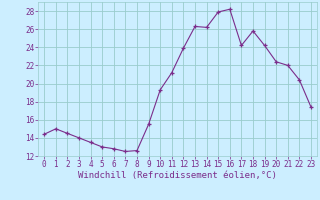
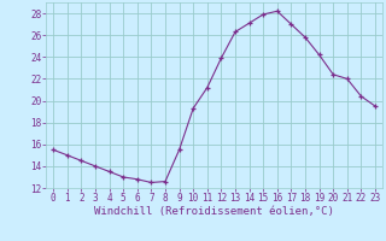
0: 14.4 -> 15.5
14: 26.2 -> 27.1
17: 24.2 -> 27.0
23: 17.4 -> 19.5
